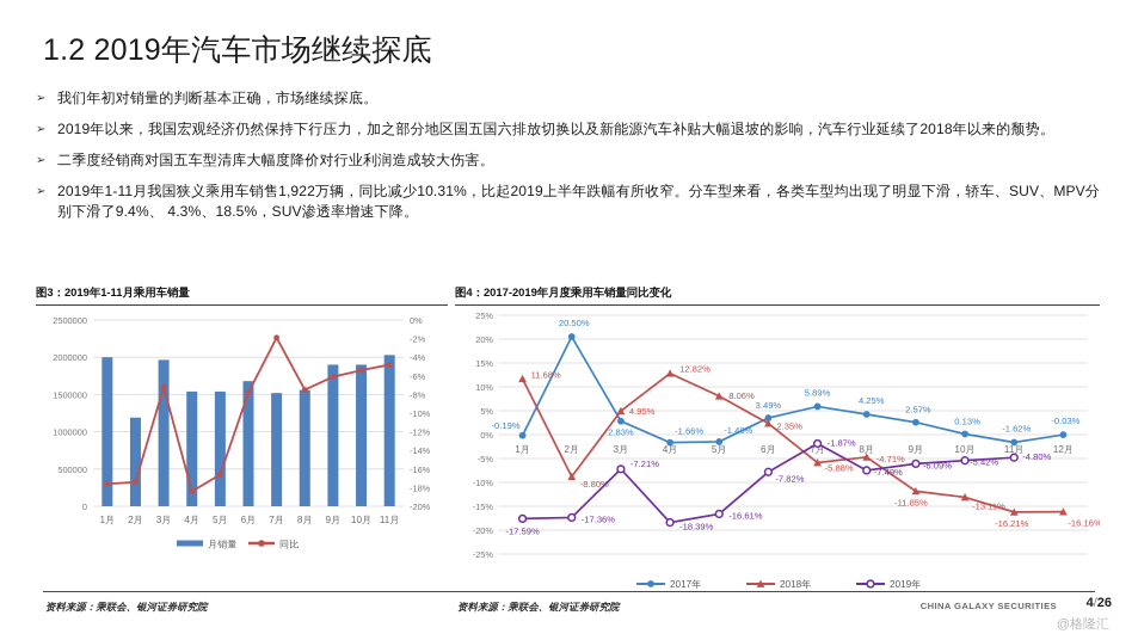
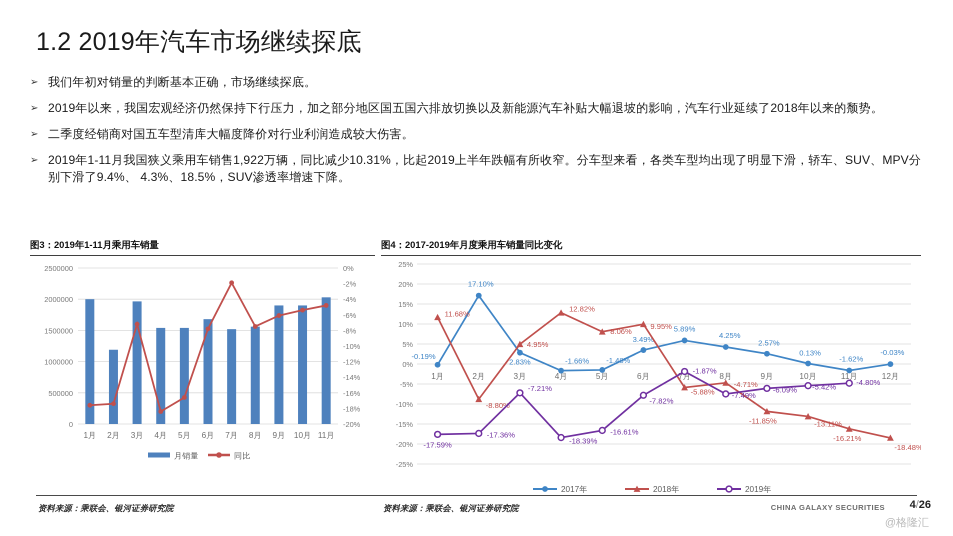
图4：2017-2019年月度乘用车销量同比变化/2017年/2月: 20.50% -> 17.10%
图4：2017-2019年月度乘用车销量同比变化/2018年/6月: 2.35% -> 9.95%
图4：2017-2019年月度乘用车销量同比变化/2018年/12月: -16.16% -> -18.48%
